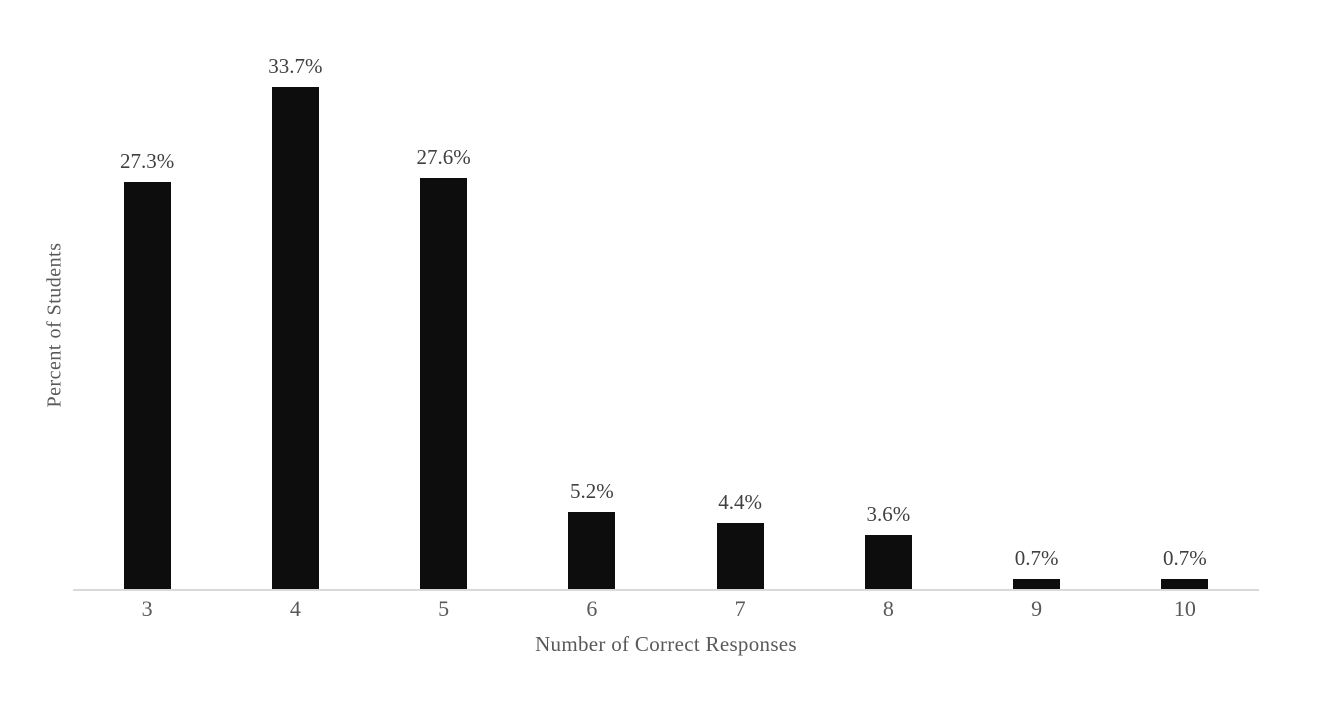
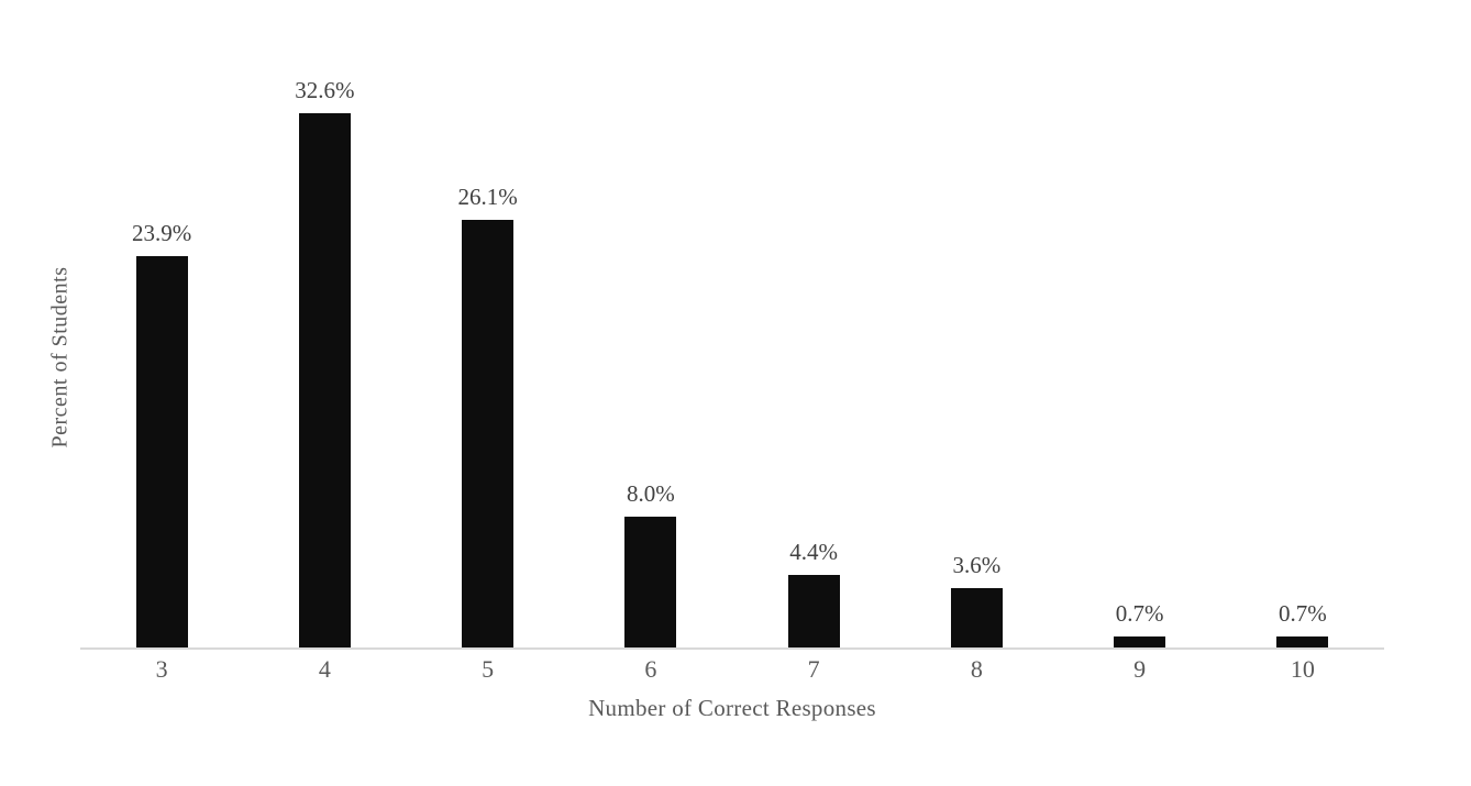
3: 27.3% -> 23.9%
4: 33.7% -> 32.6%
5: 27.6% -> 26.1%
6: 5.2% -> 8.0%
